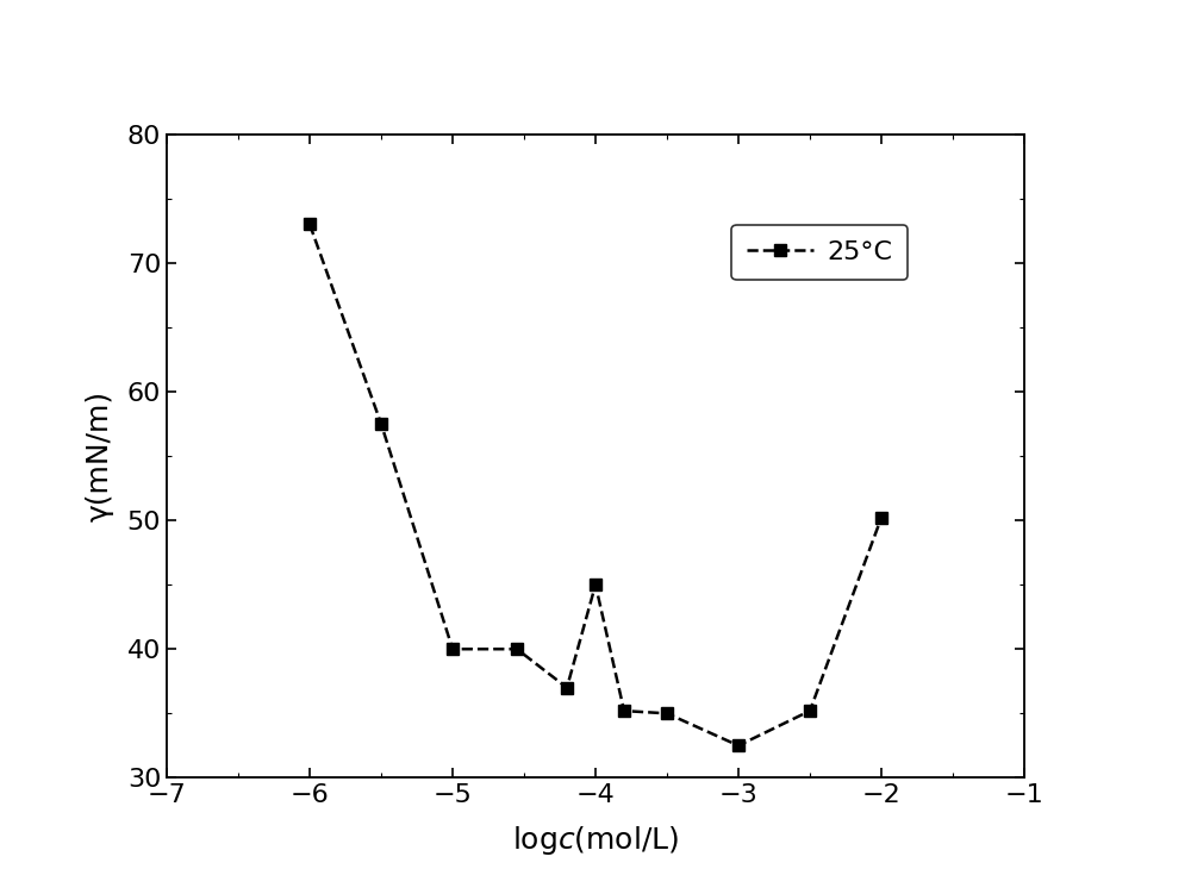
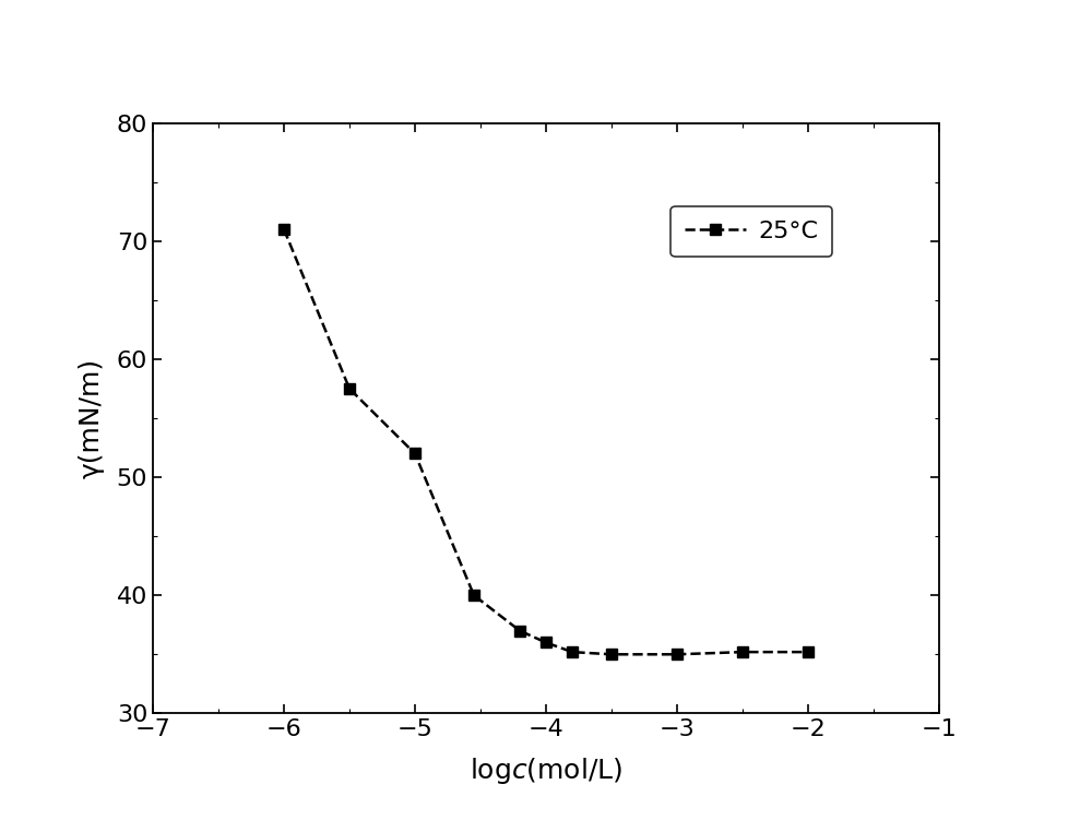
−6: 73.0 -> 71.0
−5: 40.0 -> 52.0
−4: 45.0 -> 36.0
−3: 32.5 -> 35.0
−2: 50.2 -> 35.2
